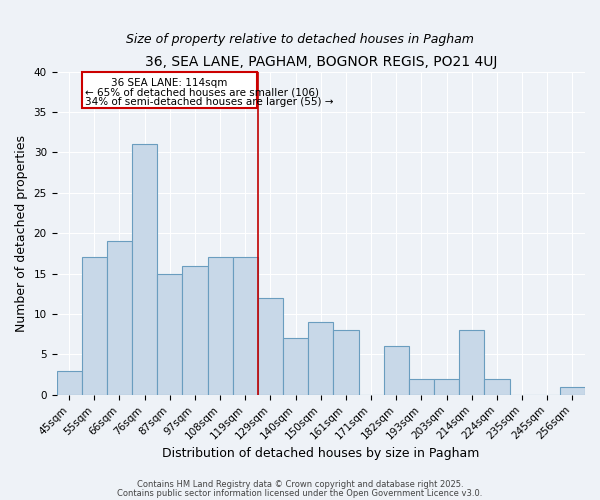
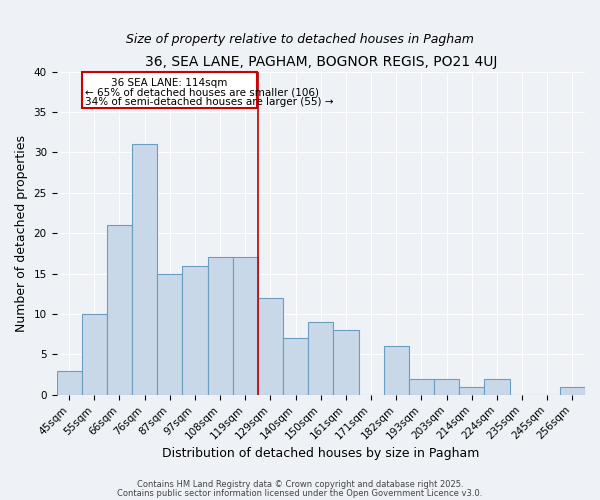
55sqm: 17 -> 10
66sqm: 19 -> 21
214sqm: 8 -> 1
